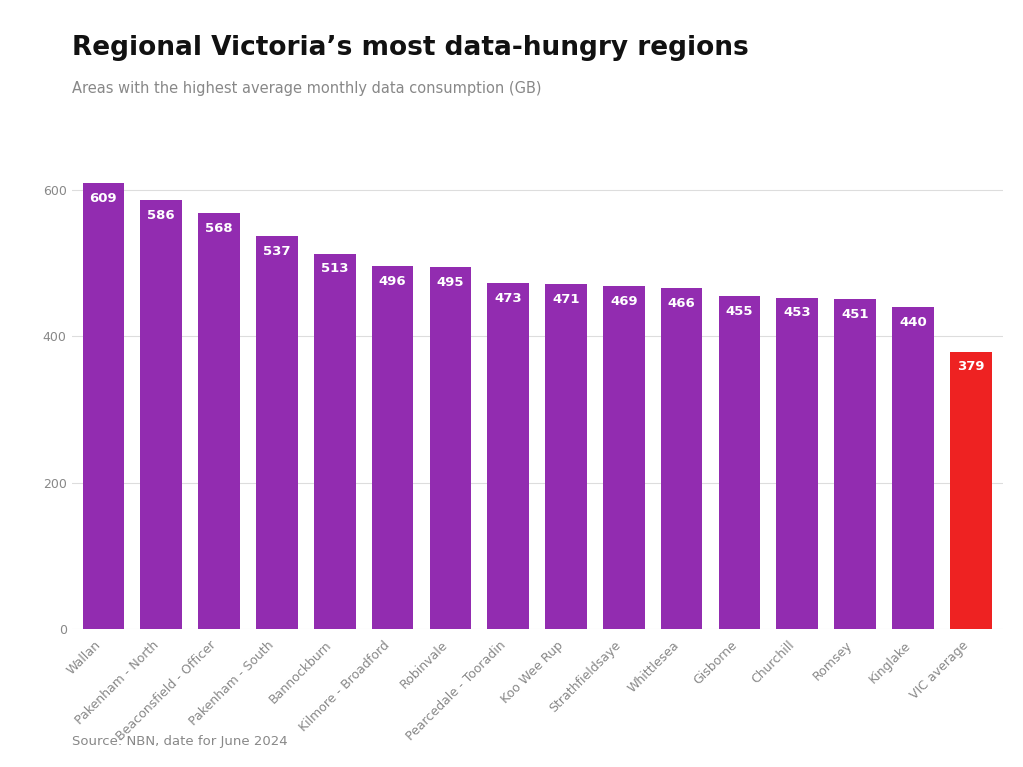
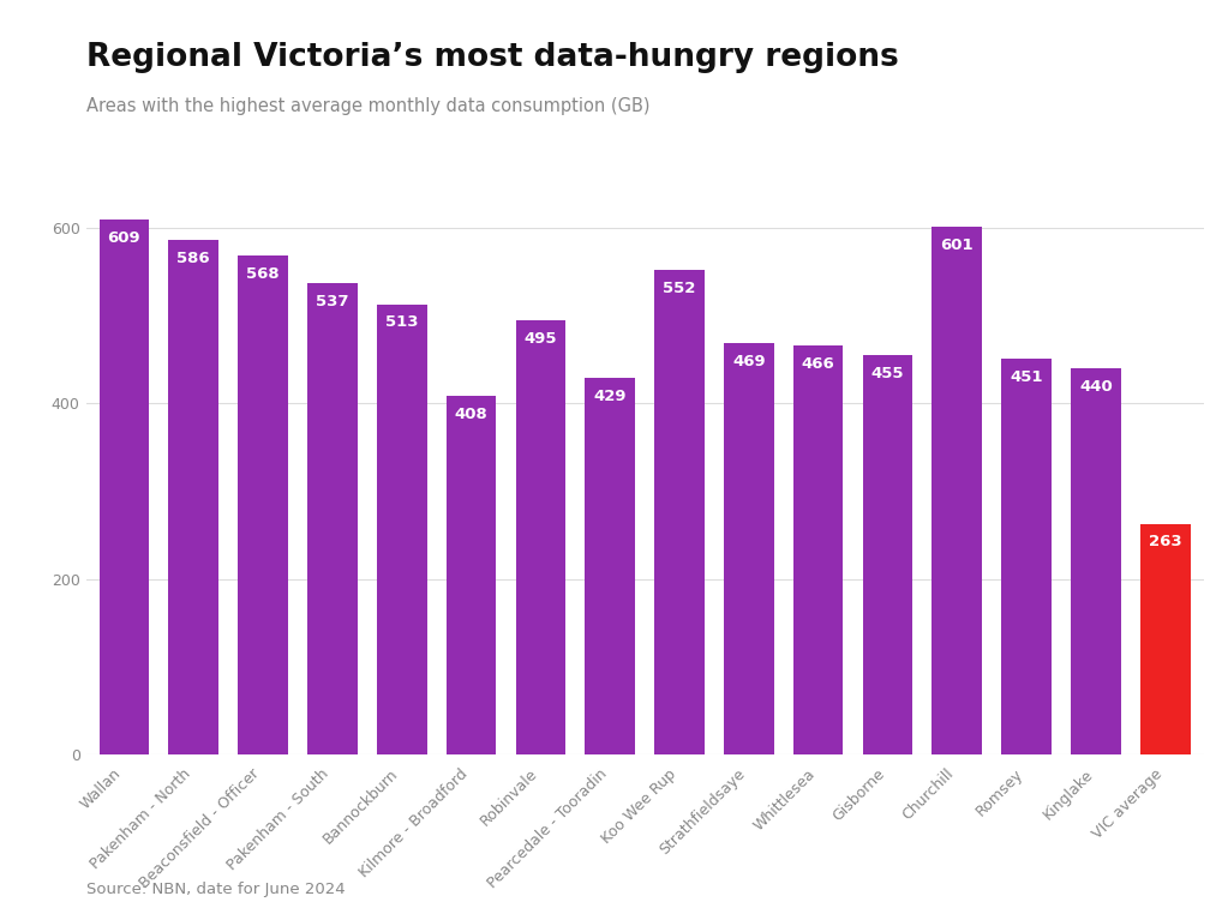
Kilmore - Broadford: 496 -> 408
Pearcedale - Tooradin: 473 -> 429
Koo Wee Rup: 471 -> 552
Churchill: 453 -> 601
VIC average: 379 -> 263
